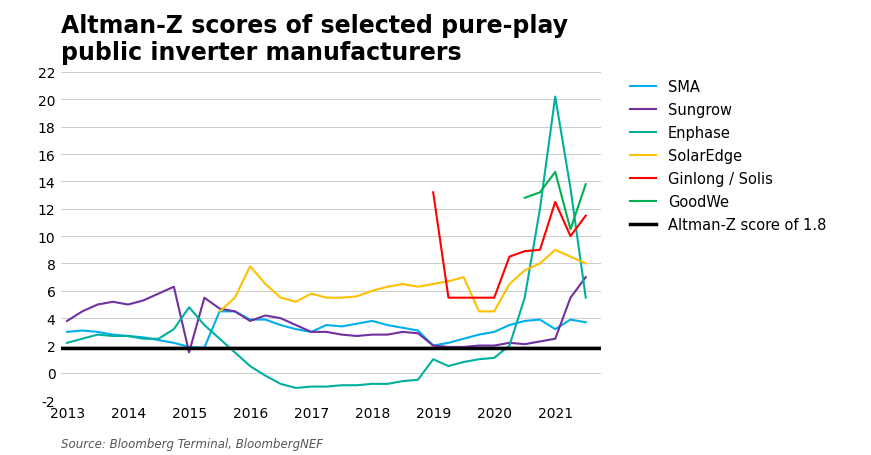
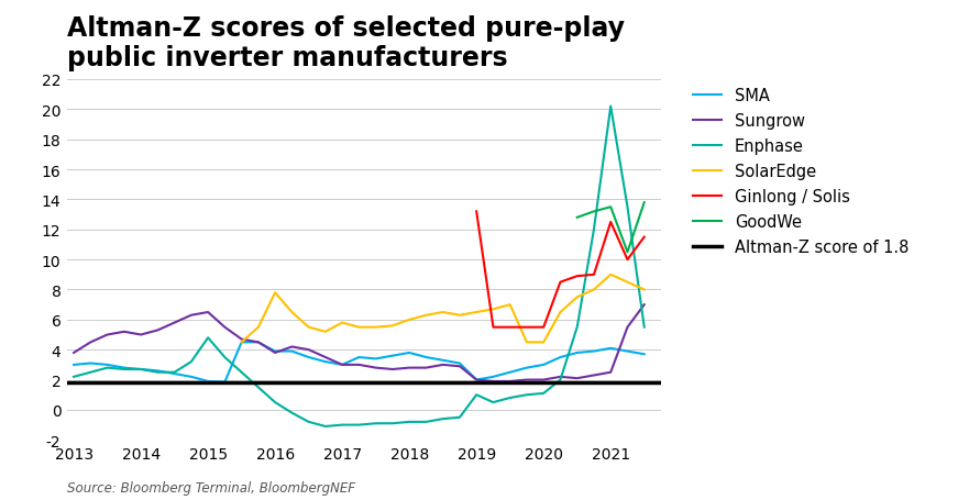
Sungrow/2015: 1.5 -> 6.5
SMA/2021: 3.2 -> 4.1
GoodWe/2021: 14.7 -> 13.5
